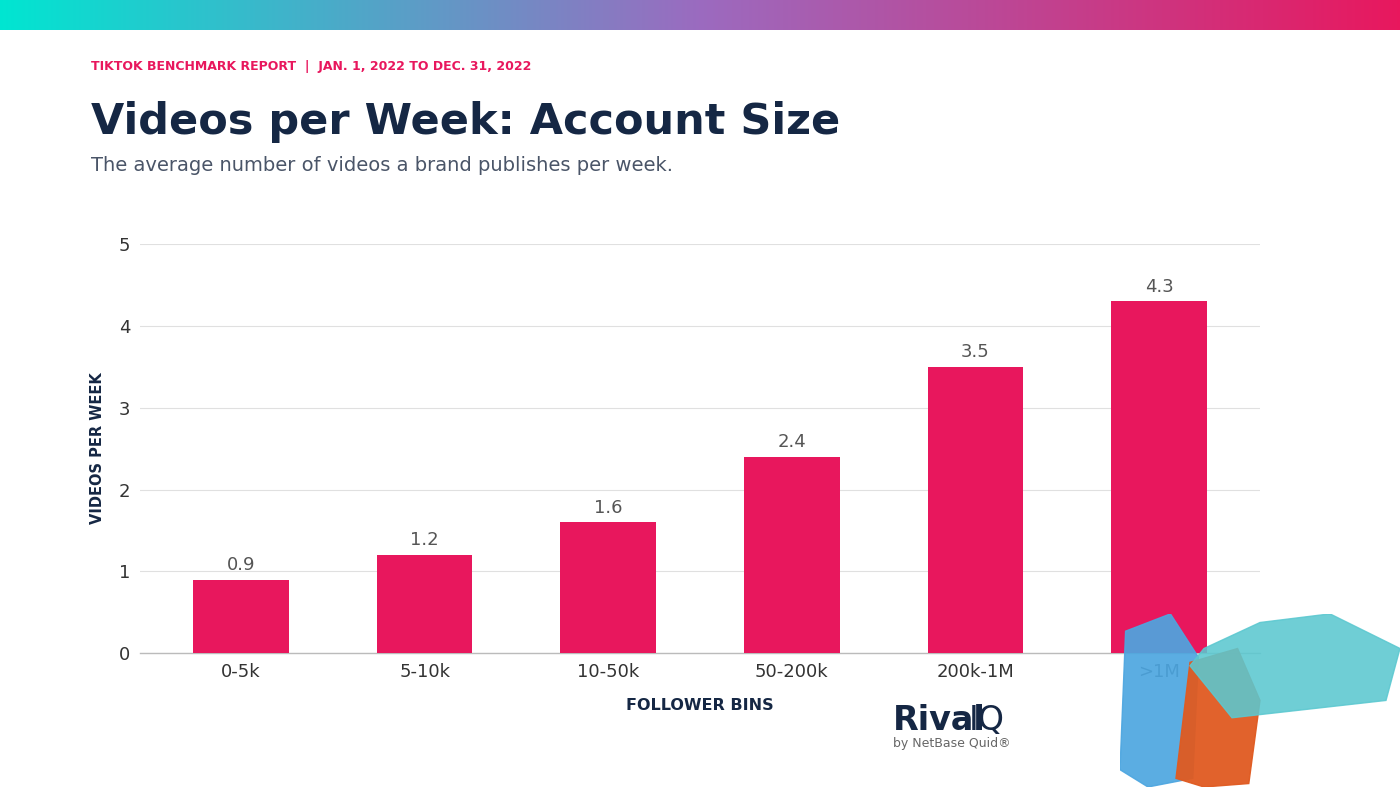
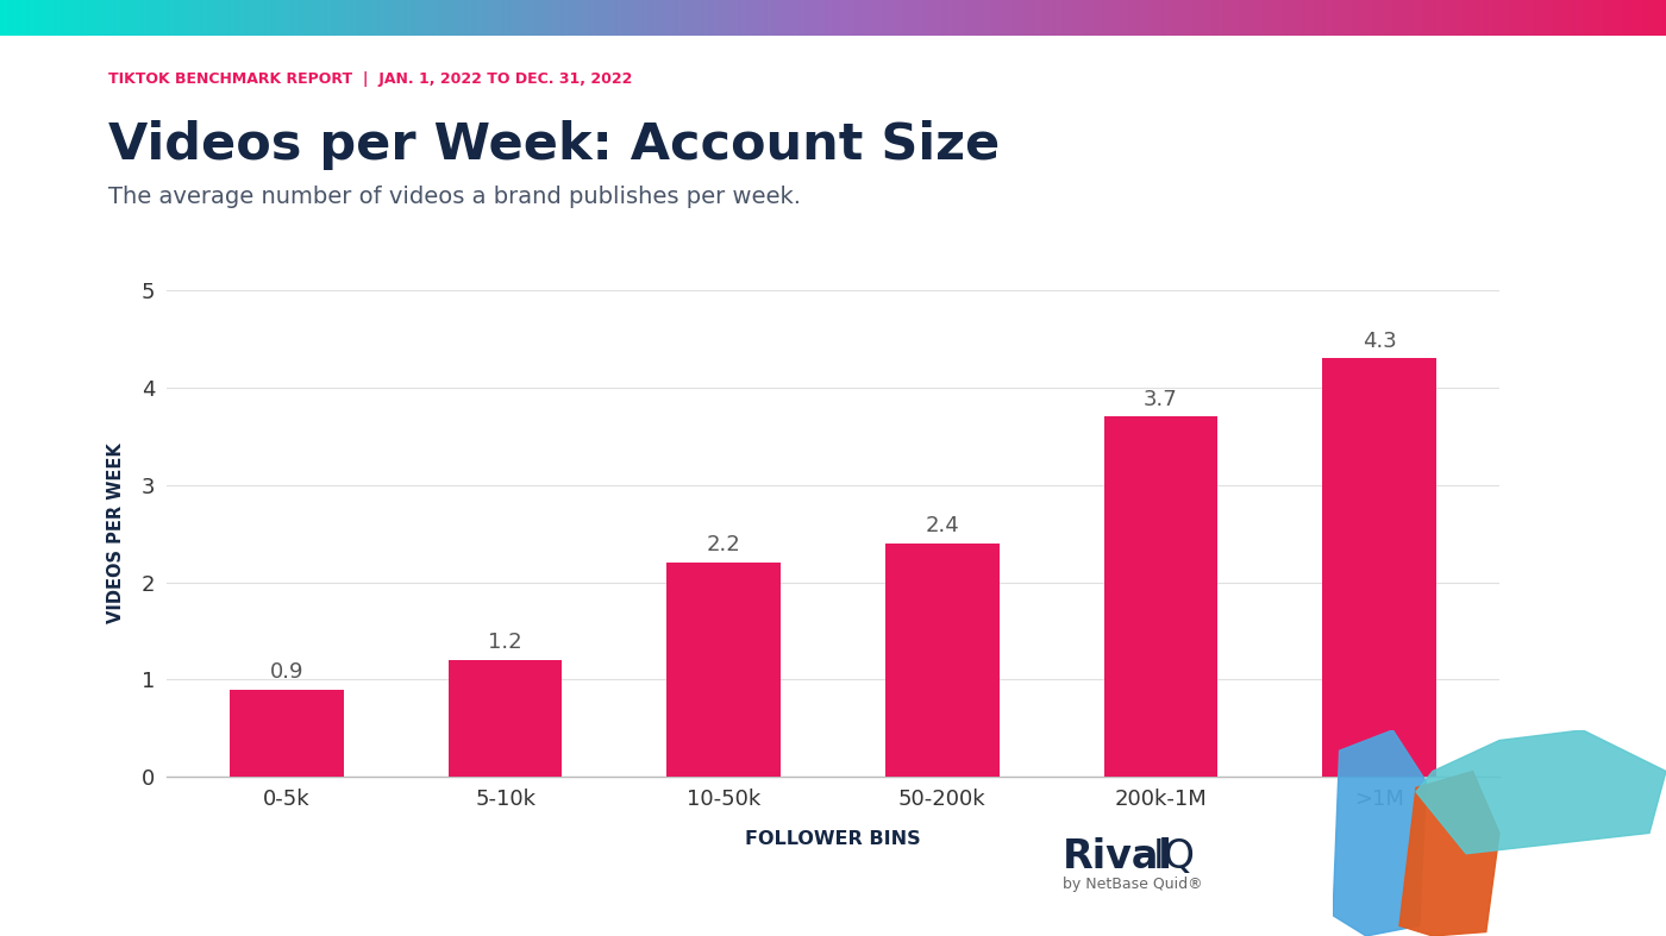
10-50k: 1.6 -> 2.2
200k-1M: 3.5 -> 3.7
